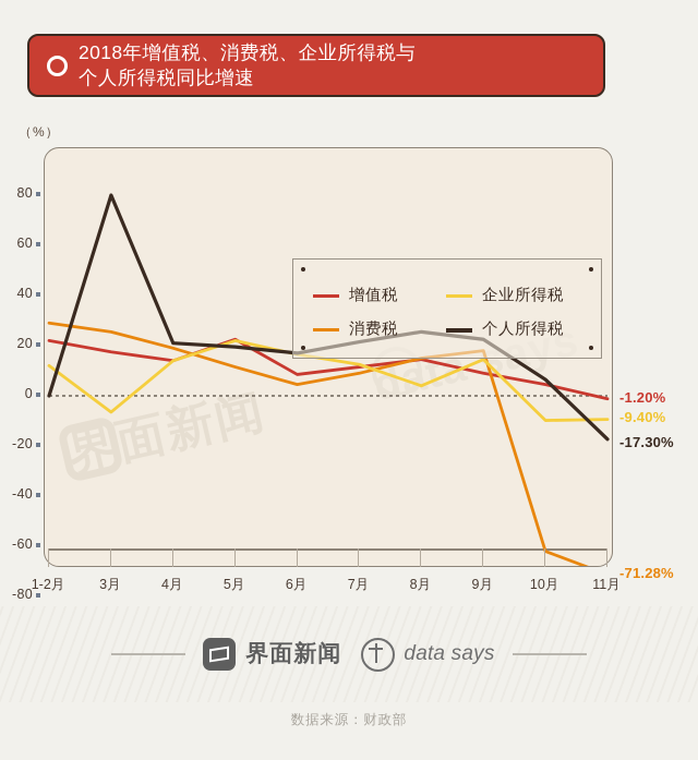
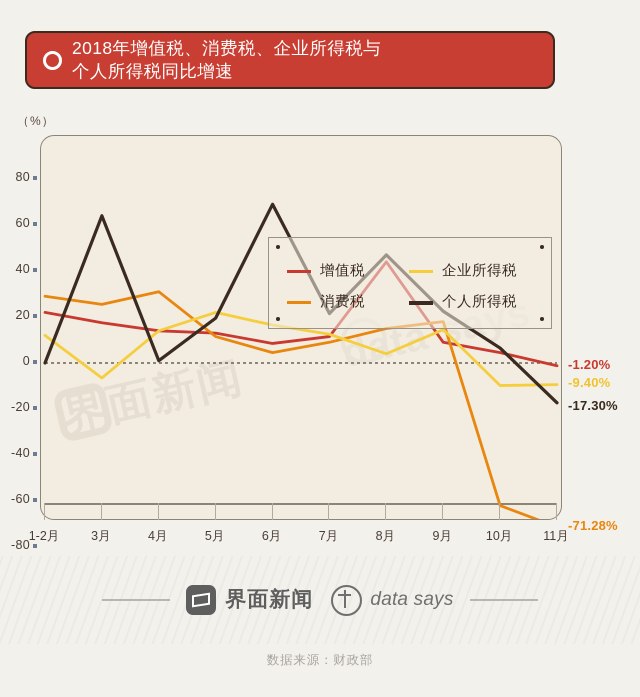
个人所得税/3月: 80 -> 64
消费税/4月: 19 -> 31
个人所得税/4月: 21 -> 1
增值税/5月: 22 -> 13
个人所得税/6月: 17 -> 69
增值税/8月: 14 -> 44
个人所得税/8月: 26 -> 47
